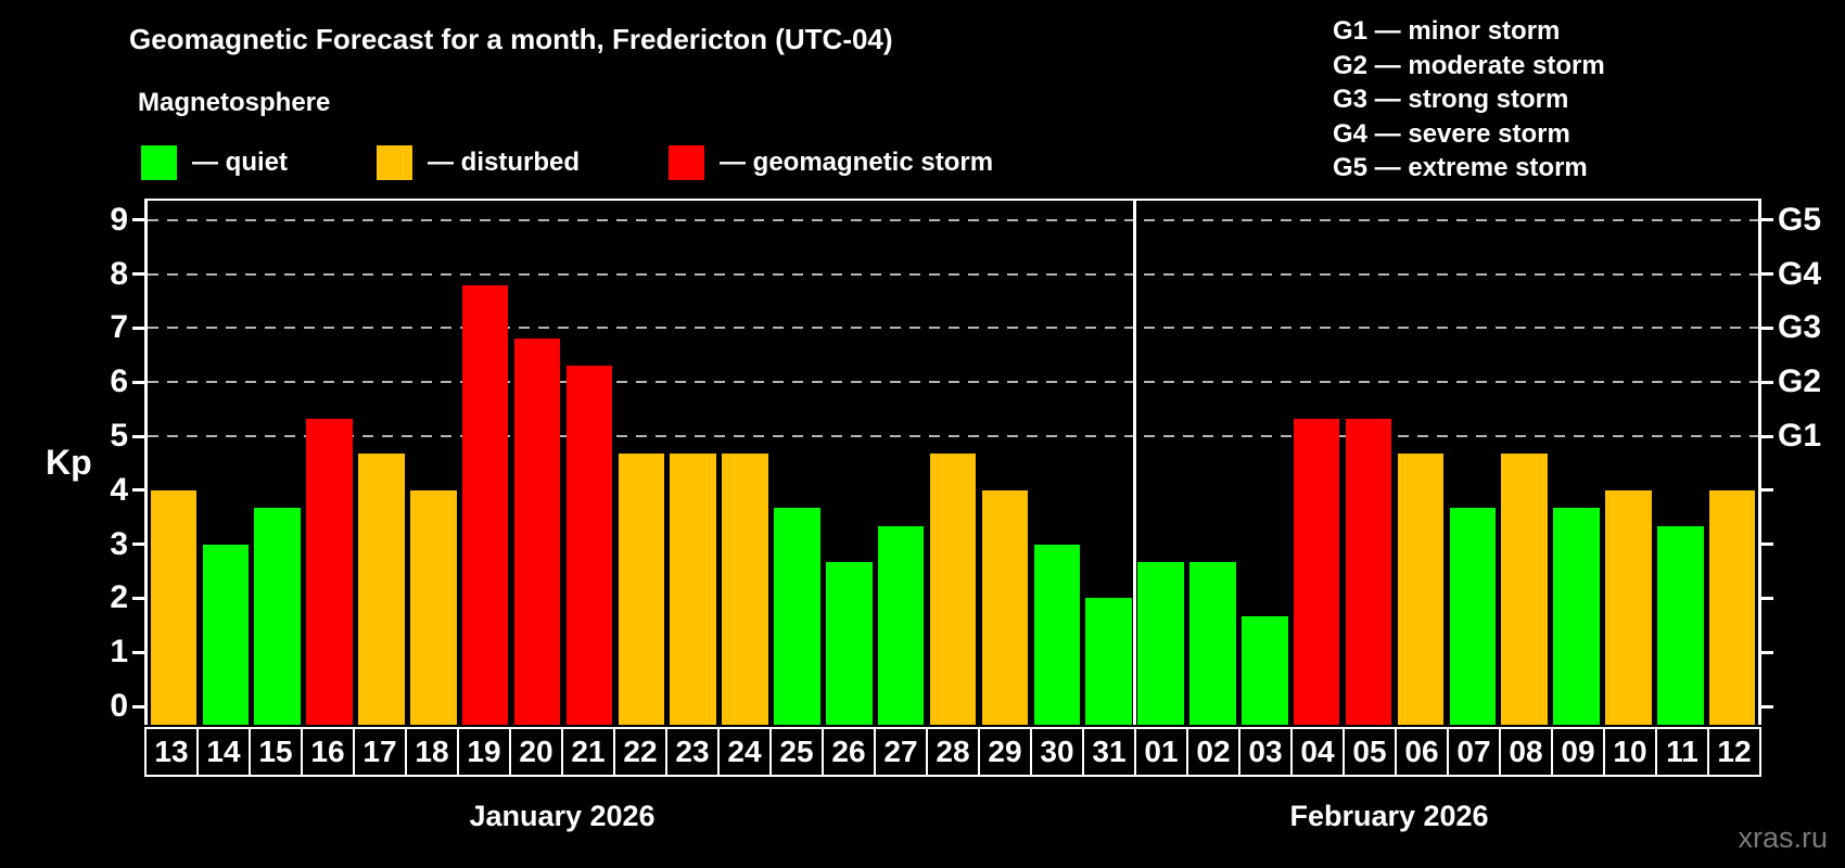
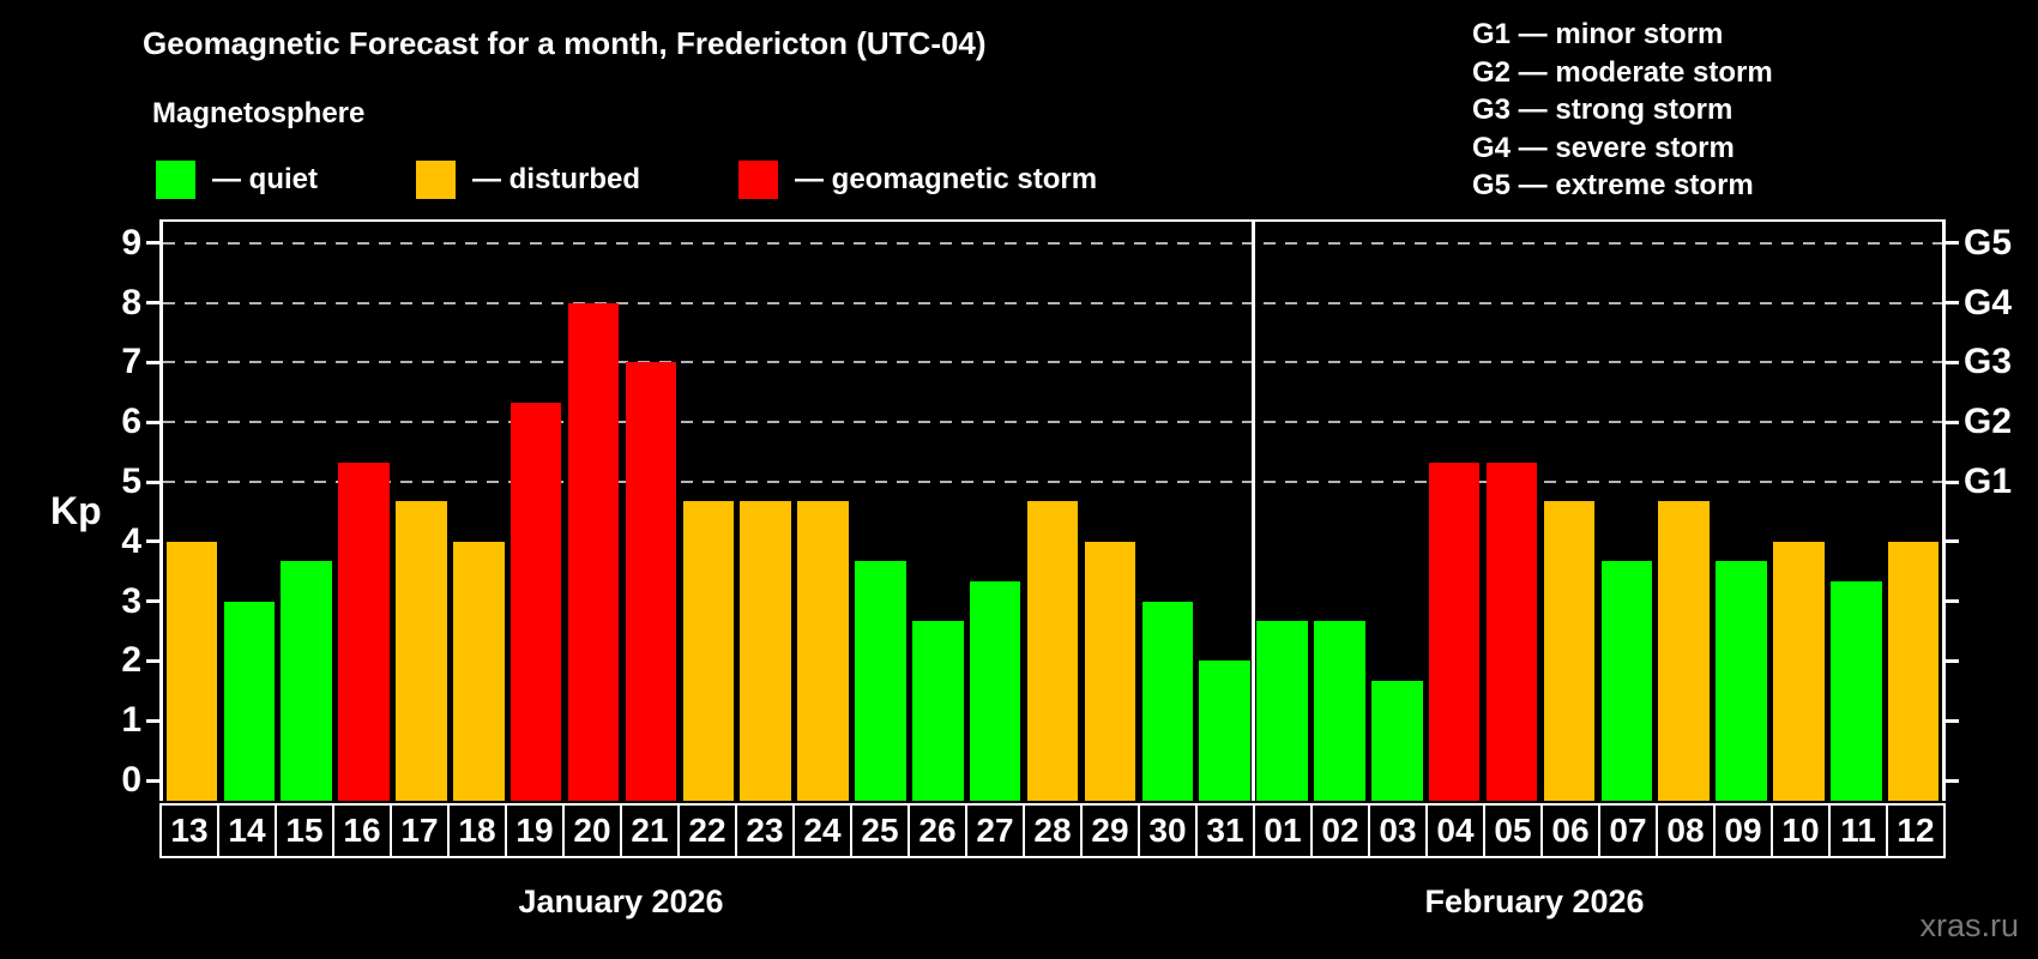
19: 7.8 -> 6.3
20: 6.8 -> 8.0
21: 6.3 -> 7.0
